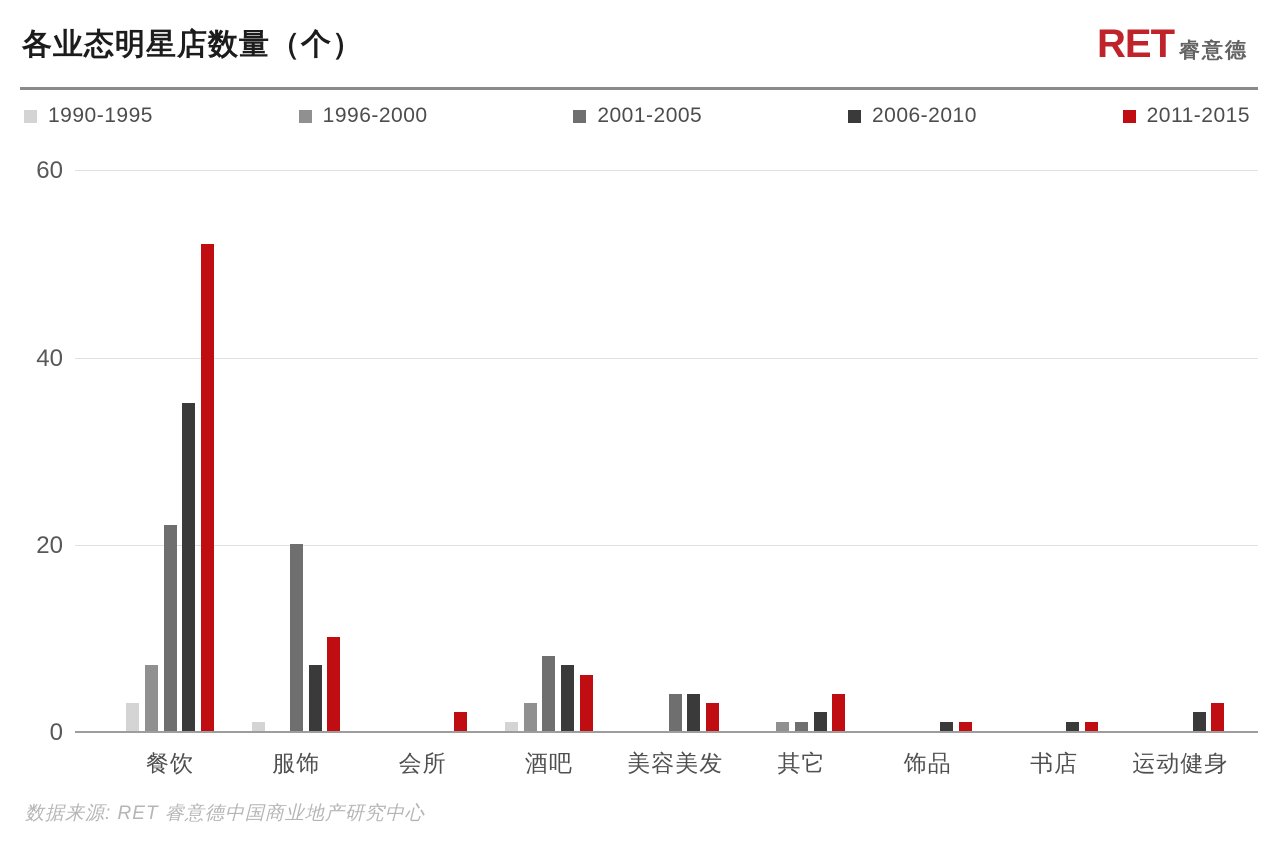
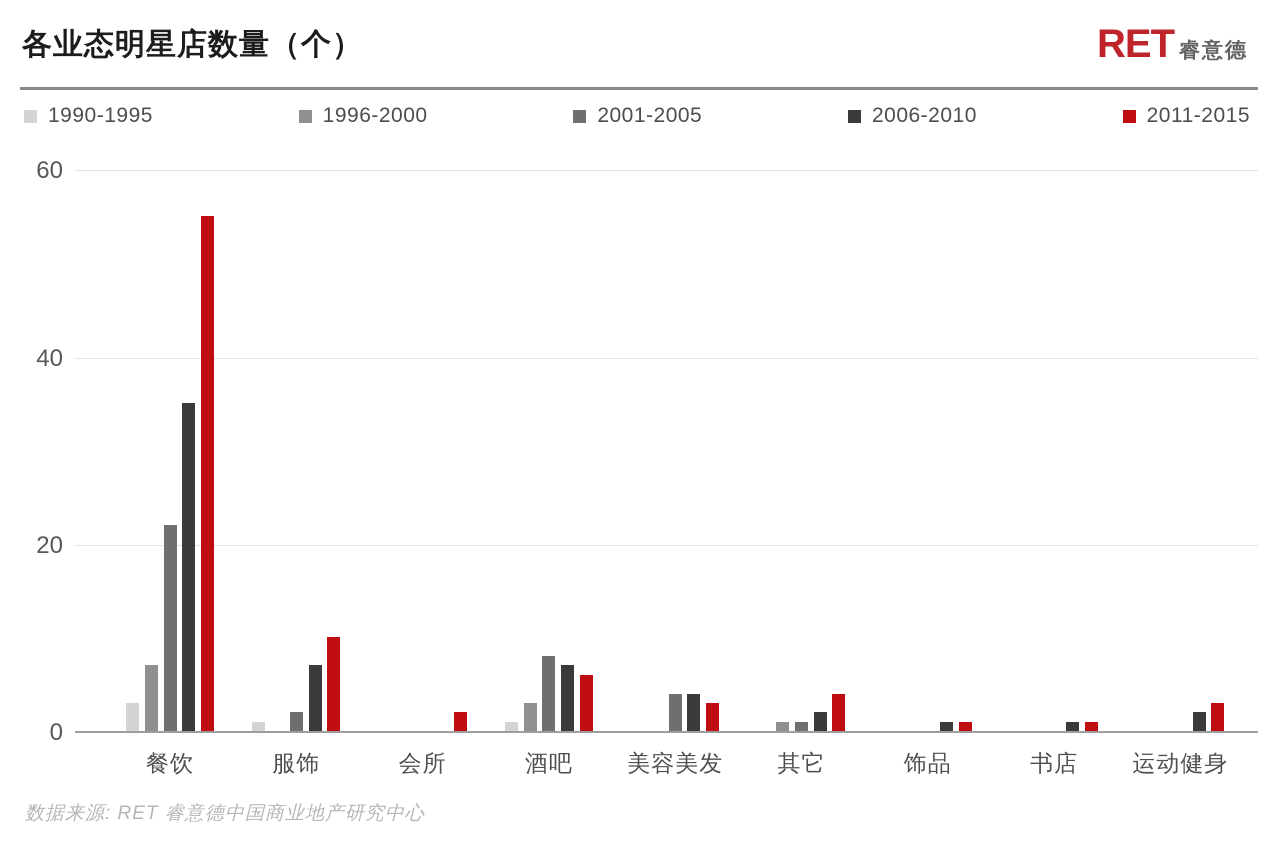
2011-2015/餐饮: 52 -> 55
2001-2005/服饰: 20 -> 2
